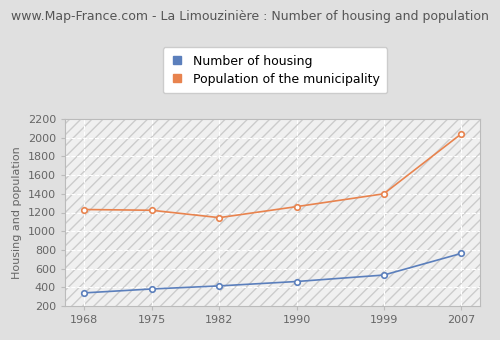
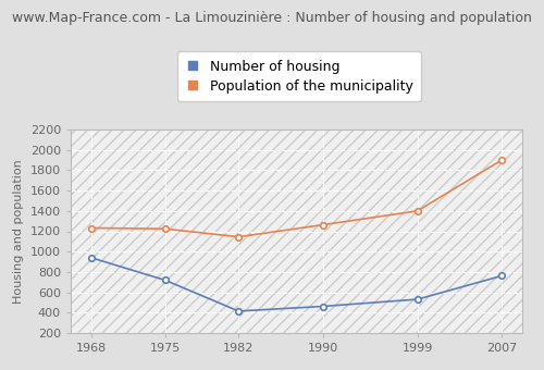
Number of housing/1968: 340 -> 940
Number of housing/1975: 380 -> 720
Population of the municipality/2007: 2040 -> 1900
